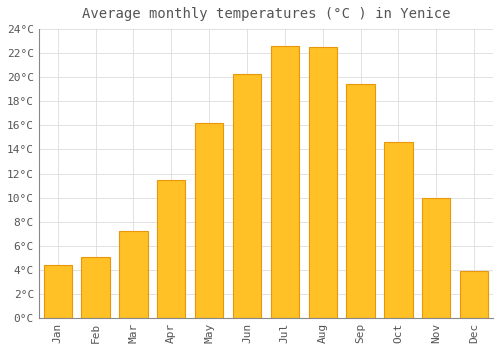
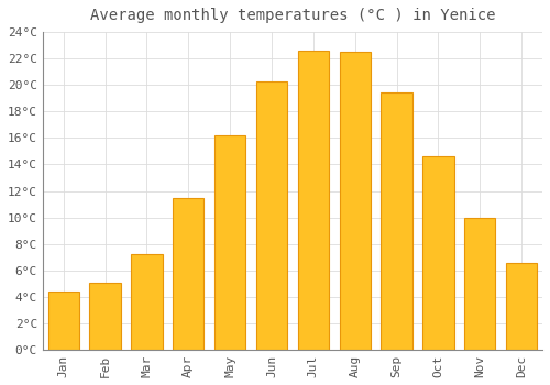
Dec: 3.9°C -> 6.6°C
